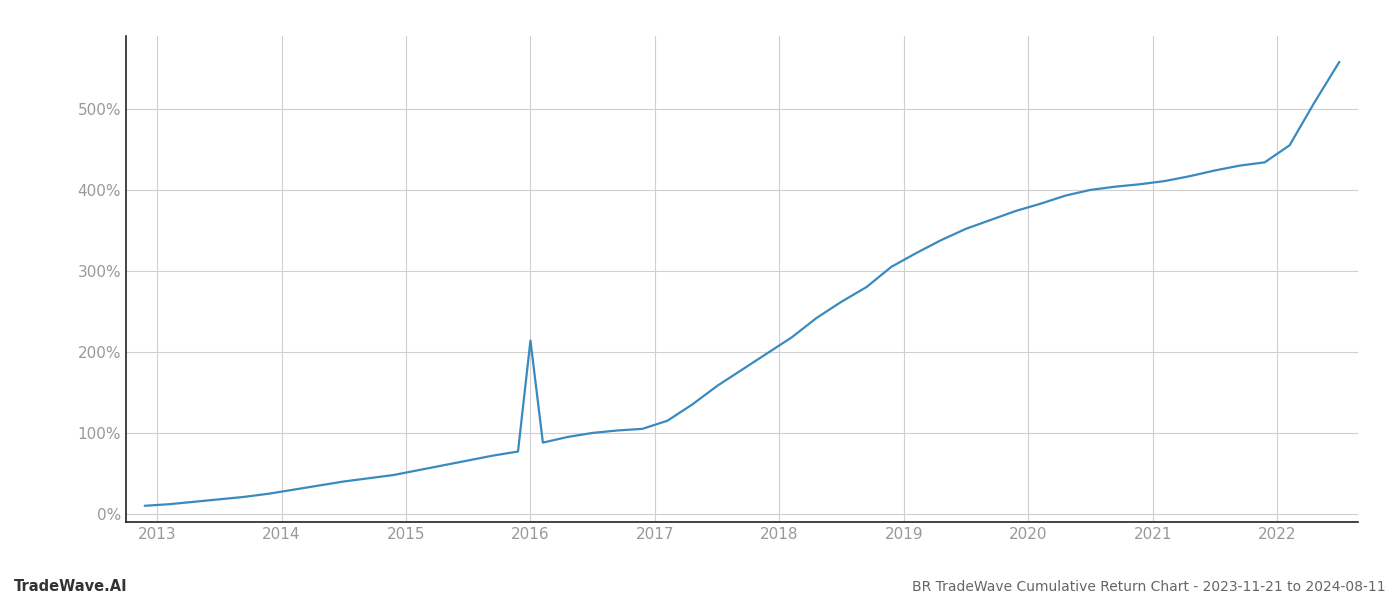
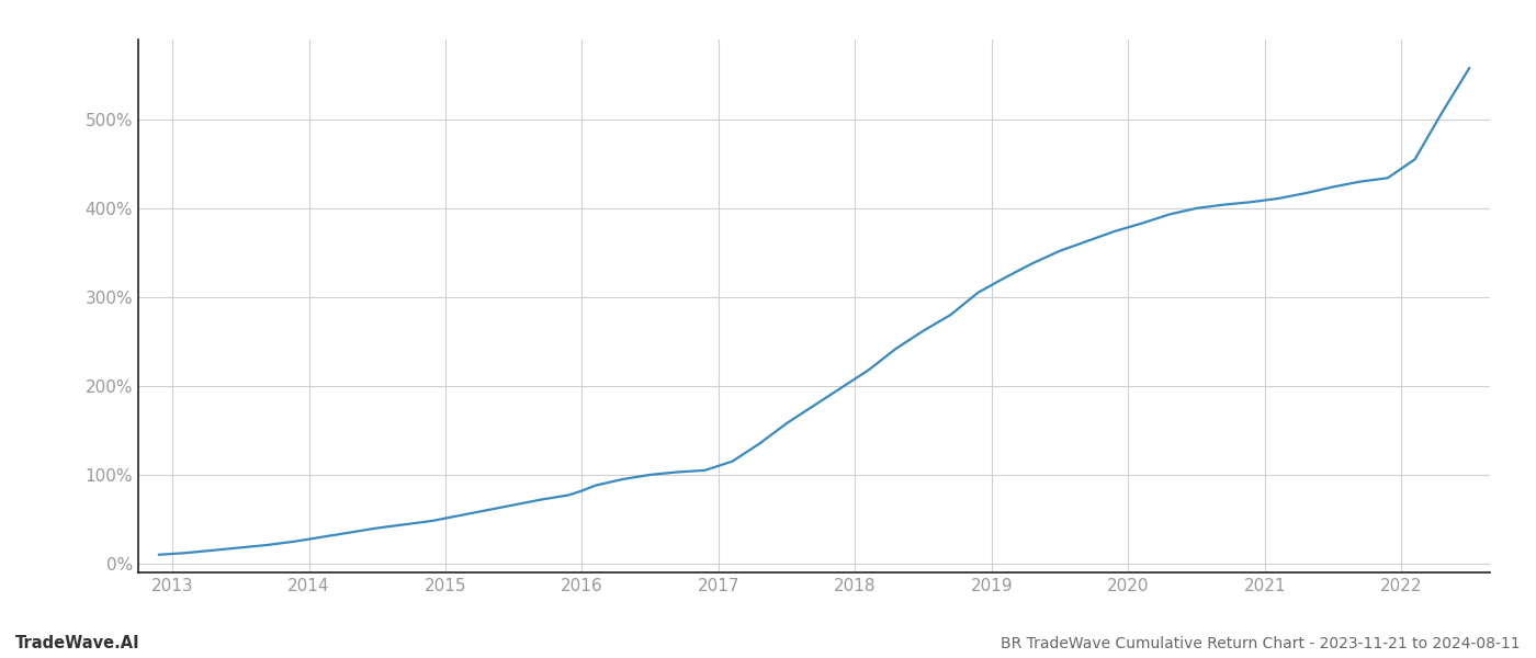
2016: 214% -> 82%
